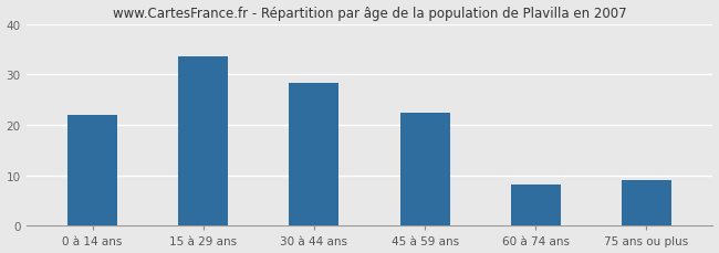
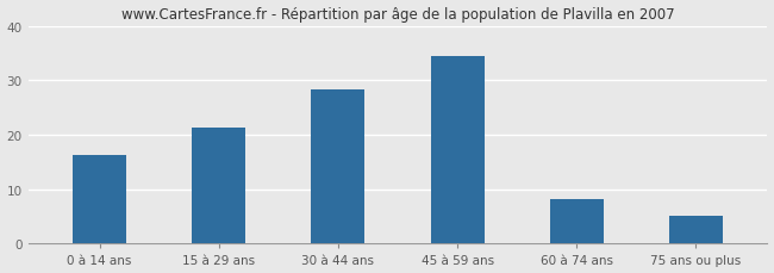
0 à 14 ans: 22.0 -> 16.3
15 à 29 ans: 33.5 -> 21.2
45 à 59 ans: 22.5 -> 34.5
75 ans ou plus: 9.0 -> 5.1
